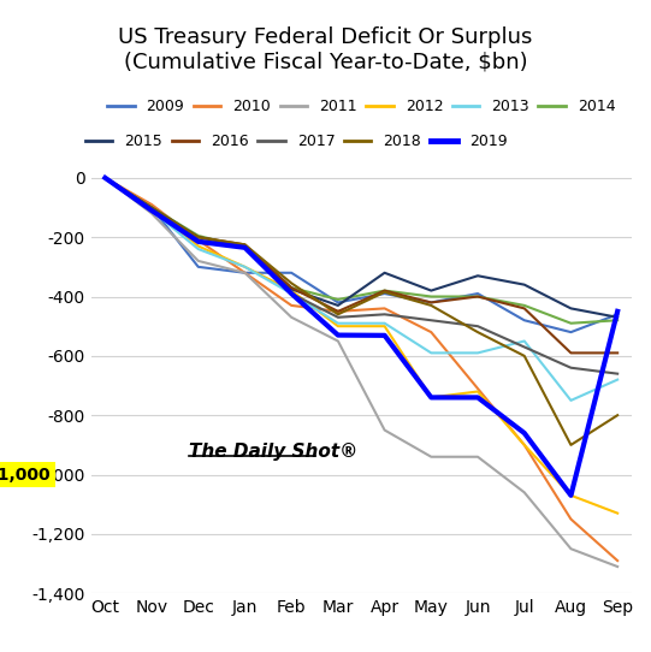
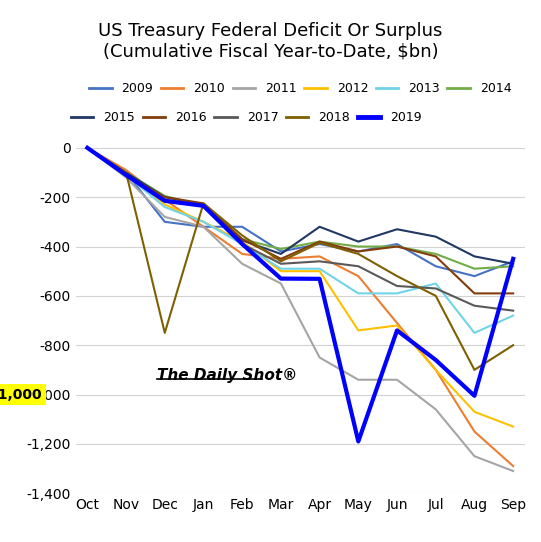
2018/Dec: -200 -> -750
2019/May: -740 -> -1,190
2017/Jun: -500 -> -560
2019/Aug: -1,070 -> -1,005
